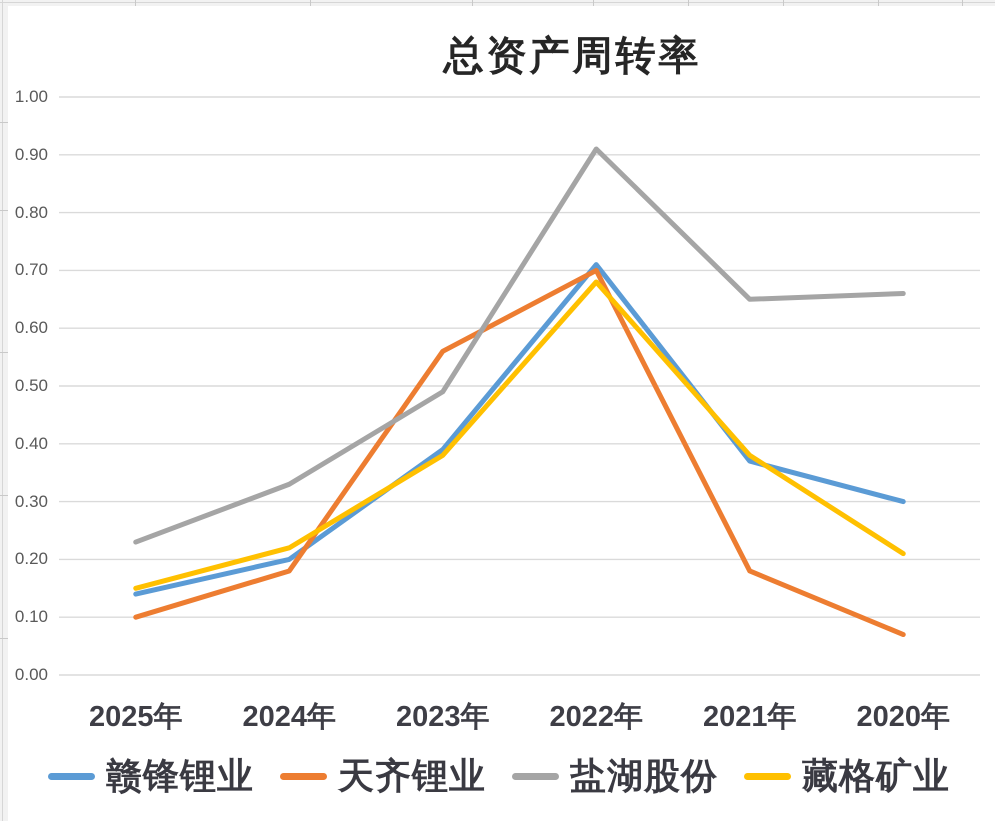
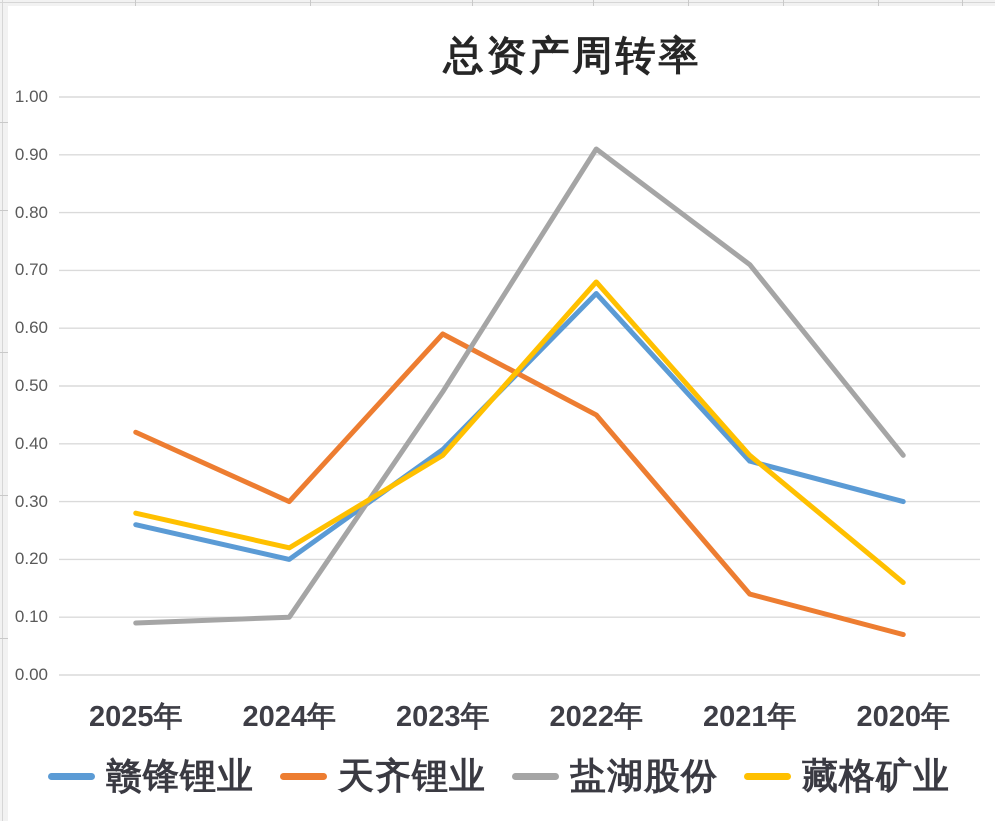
赣锋锂业/2025年: 0.14 -> 0.26
天齐锂业/2025年: 0.10 -> 0.42
盐湖股份/2025年: 0.23 -> 0.09
藏格矿业/2025年: 0.15 -> 0.28
天齐锂业/2024年: 0.18 -> 0.30
盐湖股份/2024年: 0.33 -> 0.10
天齐锂业/2023年: 0.56 -> 0.59
赣锋锂业/2022年: 0.71 -> 0.66
天齐锂业/2022年: 0.70 -> 0.45
天齐锂业/2021年: 0.18 -> 0.14
盐湖股份/2021年: 0.65 -> 0.71
盐湖股份/2020年: 0.66 -> 0.38
藏格矿业/2020年: 0.21 -> 0.16
